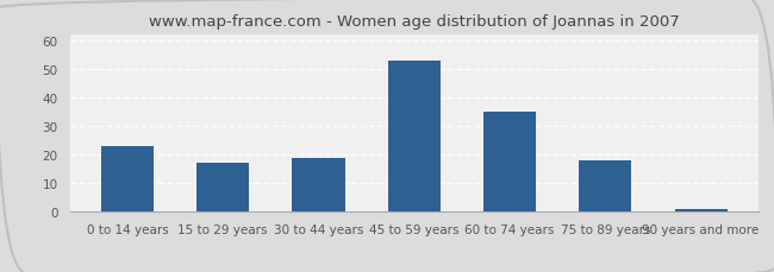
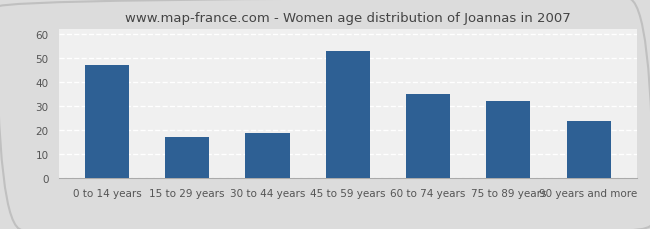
0 to 14 years: 23 -> 47
75 to 89 years: 18 -> 32
90 years and more: 1 -> 24
